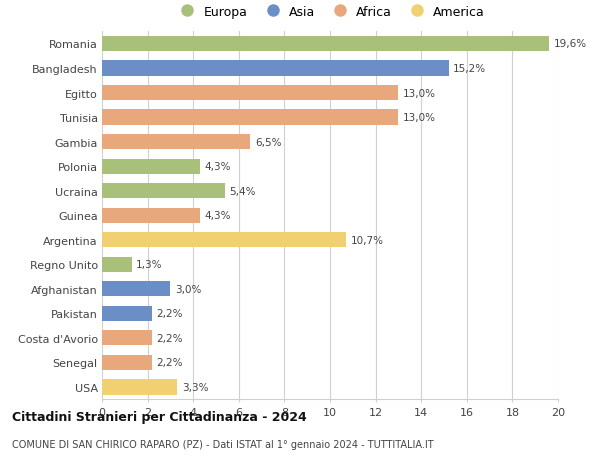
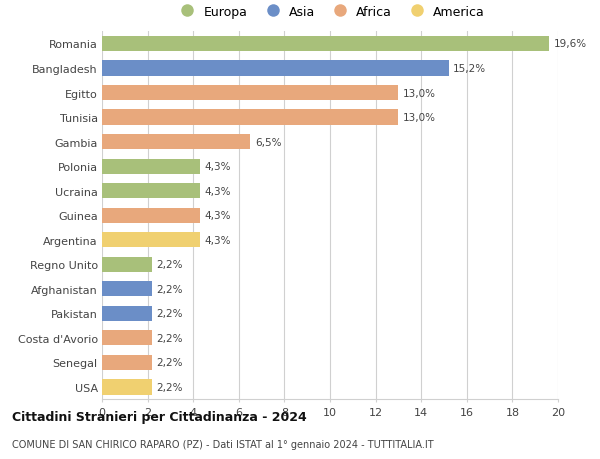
Ucraina: 5,4% -> 4,3%
Argentina: 10,7% -> 4,3%
Regno Unito: 1,3% -> 2,2%
Afghanistan: 3,0% -> 2,2%
USA: 3,3% -> 2,2%
